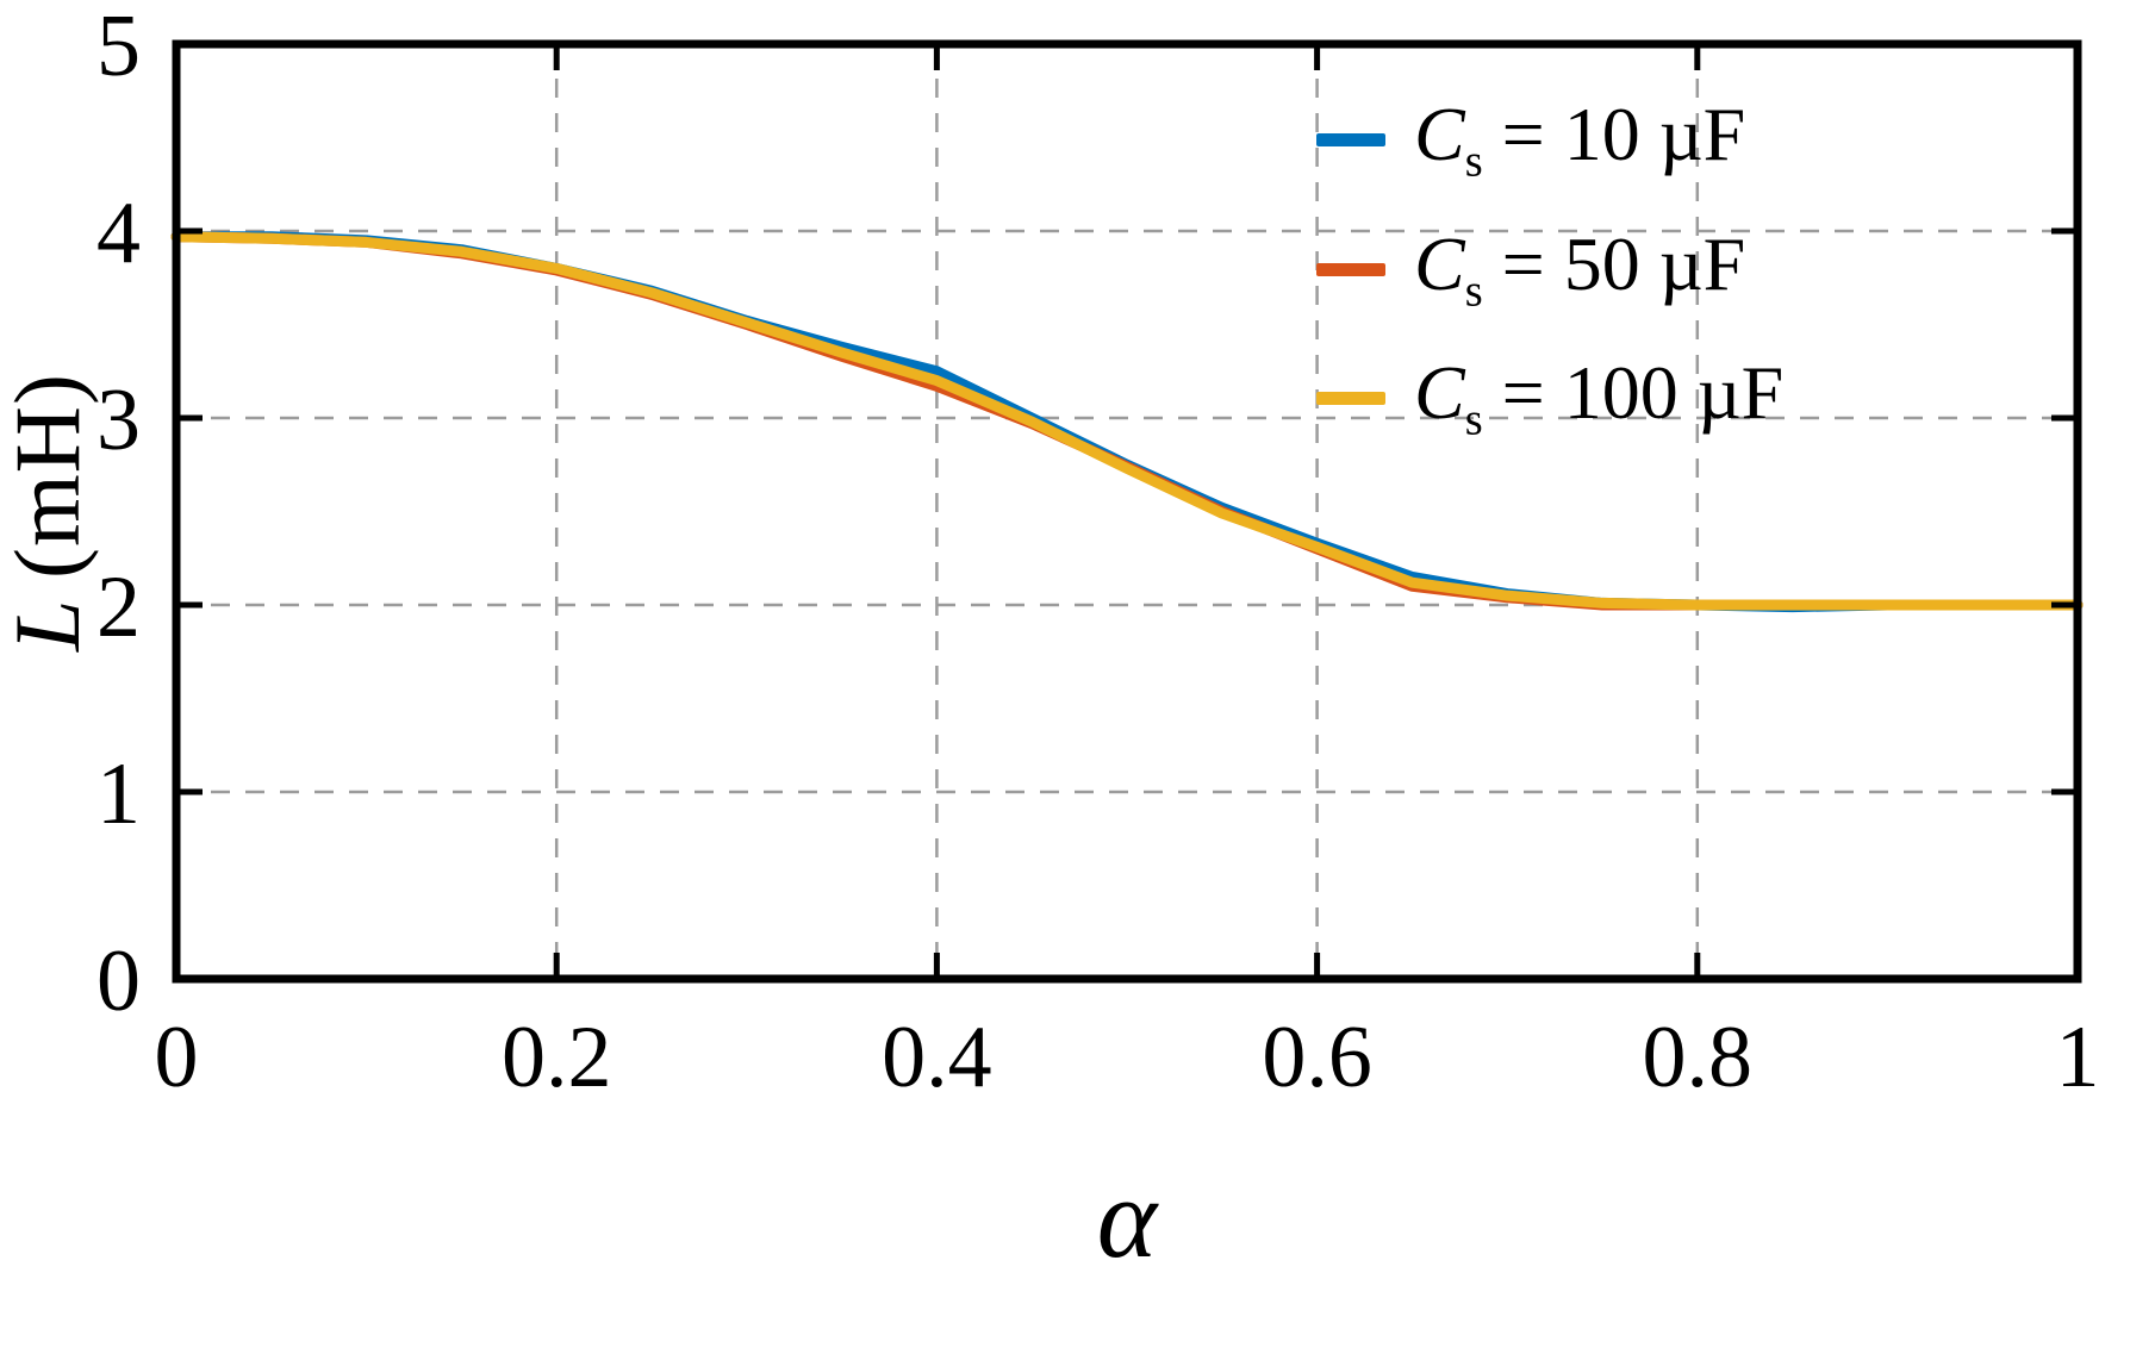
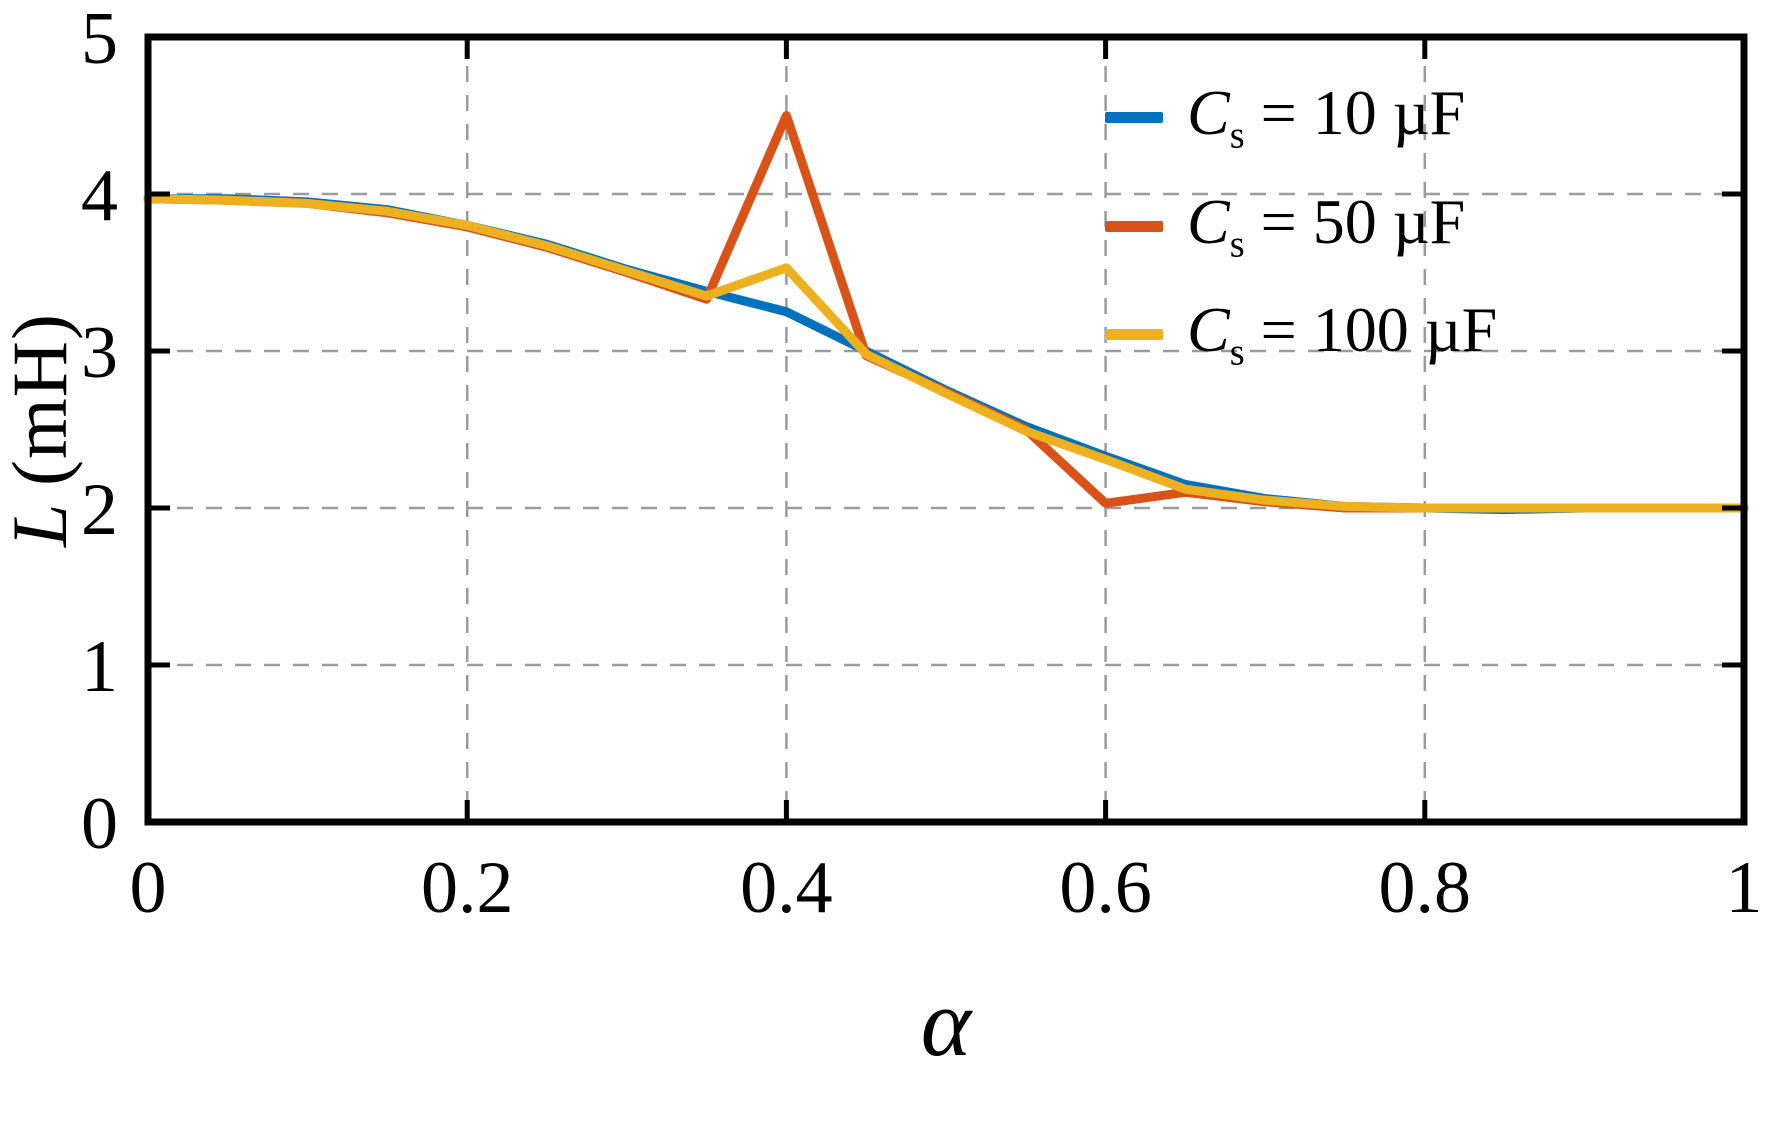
Cs = 50 µF/0.4: 3.17 -> 4.50
Cs = 100 µF/0.4: 3.20 -> 3.53
Cs = 50 µF/0.6: 2.30 -> 2.03
